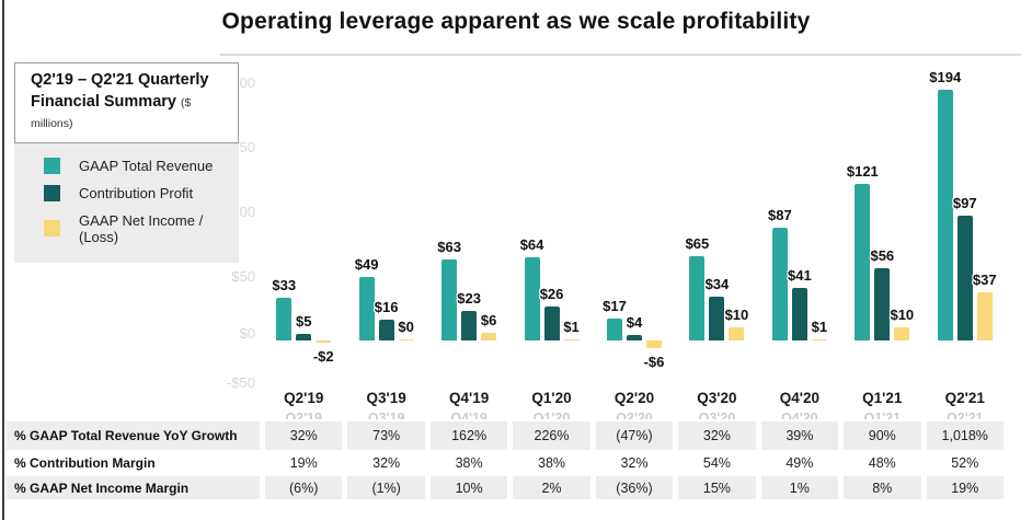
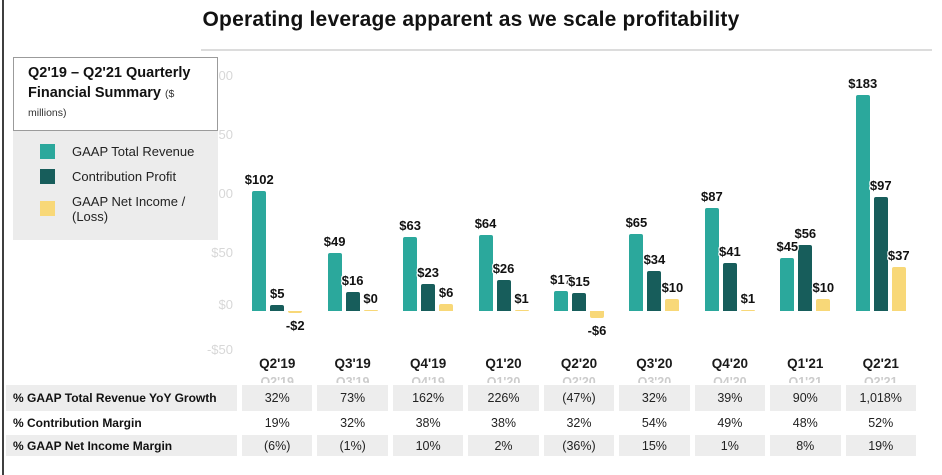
GAAP Total Revenue/Q2'19: $33 -> $102
Contribution Profit/Q2'20: $4 -> $15
GAAP Total Revenue/Q1'21: $121 -> $45
GAAP Total Revenue/Q2'21: $194 -> $183
